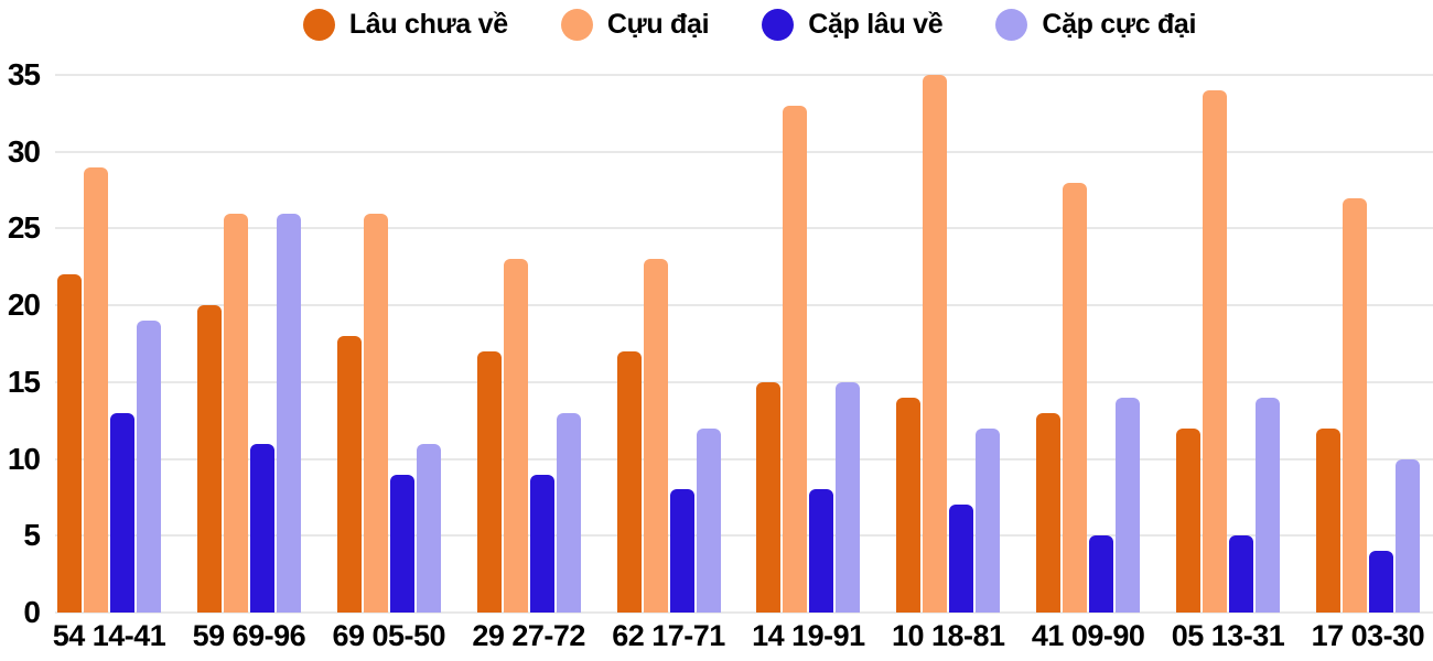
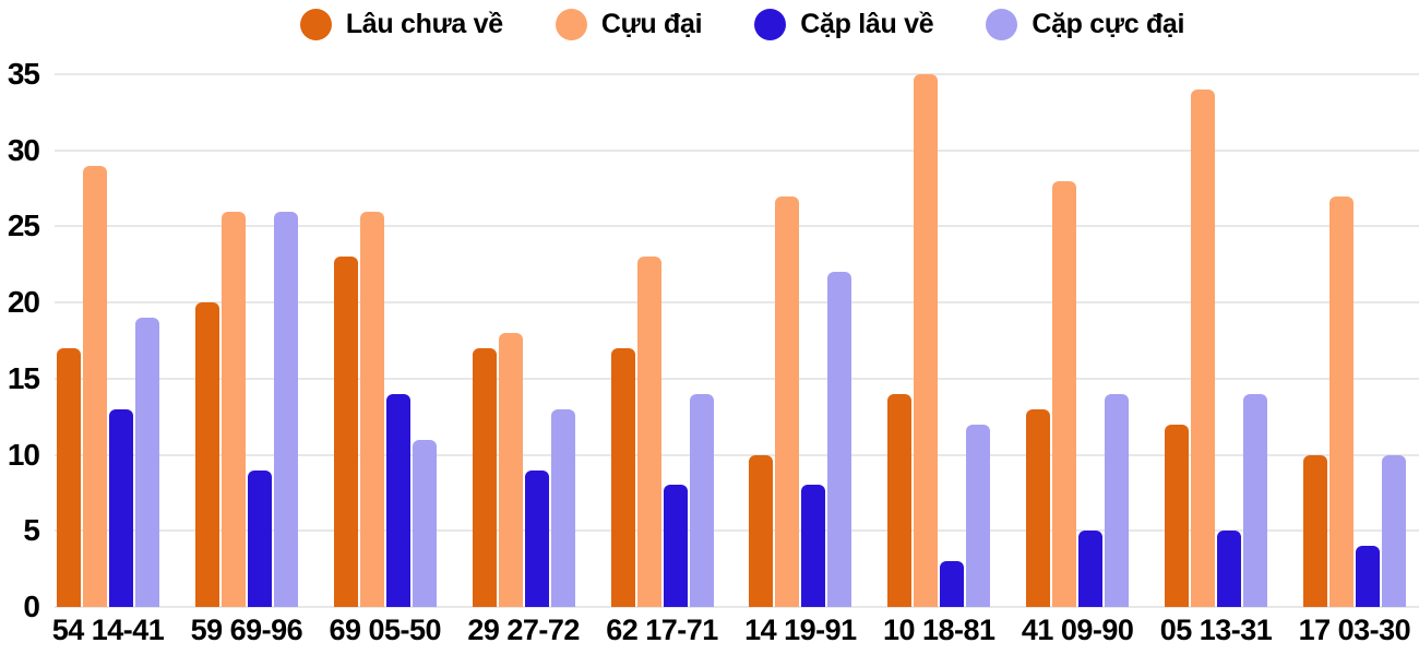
Lâu chưa về/54 14-41: 22 -> 17
Cặp lâu về/59 69-96: 11 -> 9
Lâu chưa về/69 05-50: 18 -> 23
Cặp lâu về/69 05-50: 9 -> 14
Cựu đại/29 27-72: 23 -> 18
Cặp cực đại/62 17-71: 12 -> 14
Lâu chưa về/14 19-91: 15 -> 10
Cựu đại/14 19-91: 33 -> 27
Cặp cực đại/14 19-91: 15 -> 22
Cặp lâu về/10 18-81: 7 -> 3
Lâu chưa về/17 03-30: 12 -> 10
